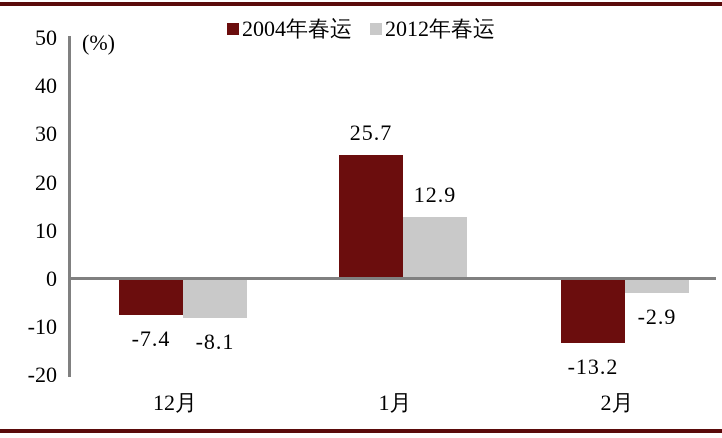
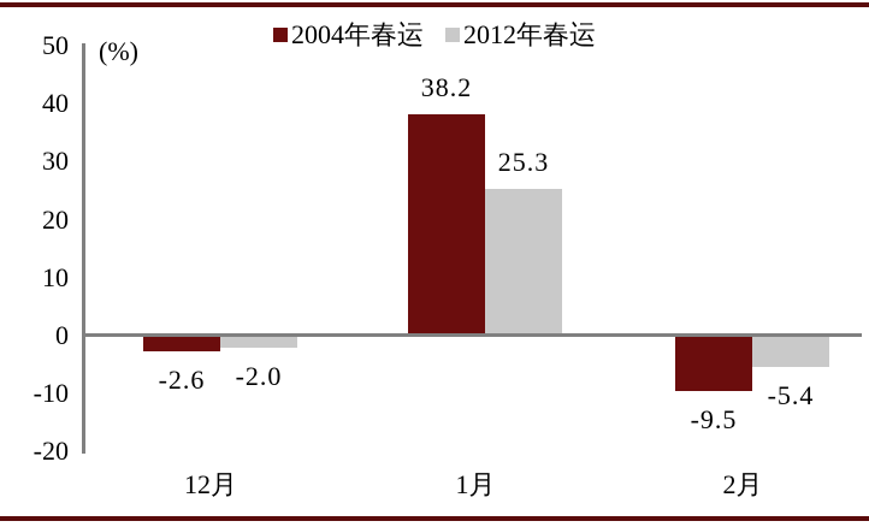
2004年春运/12月: -7.4 -> -2.6
2012年春运/12月: -8.1 -> -2.0
2004年春运/1月: 25.7 -> 38.2
2012年春运/1月: 12.9 -> 25.3
2004年春运/2月: -13.2 -> -9.5
2012年春运/2月: -2.9 -> -5.4
